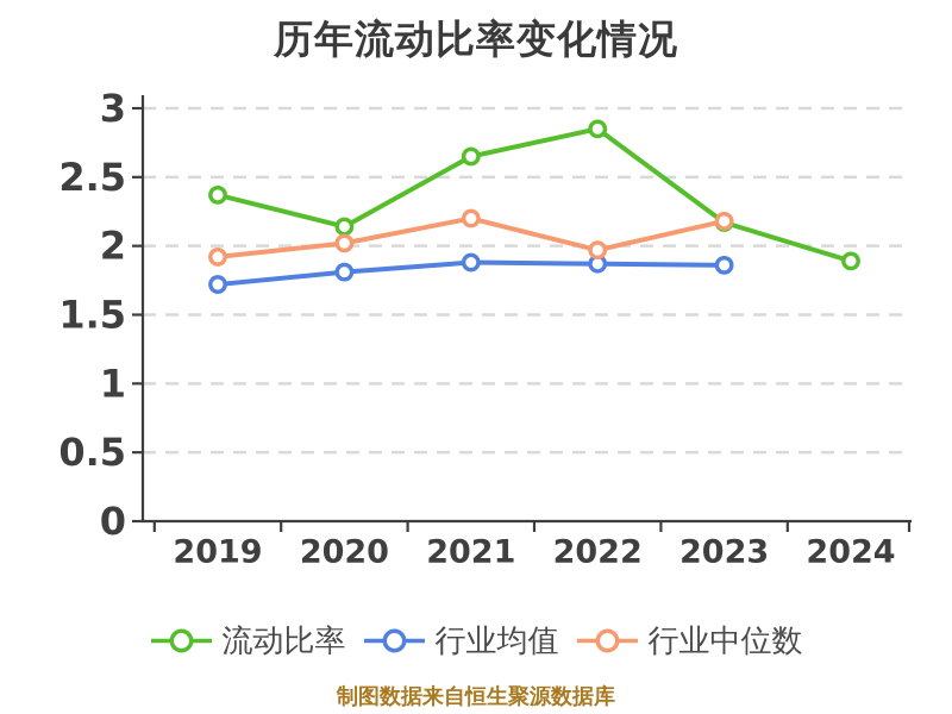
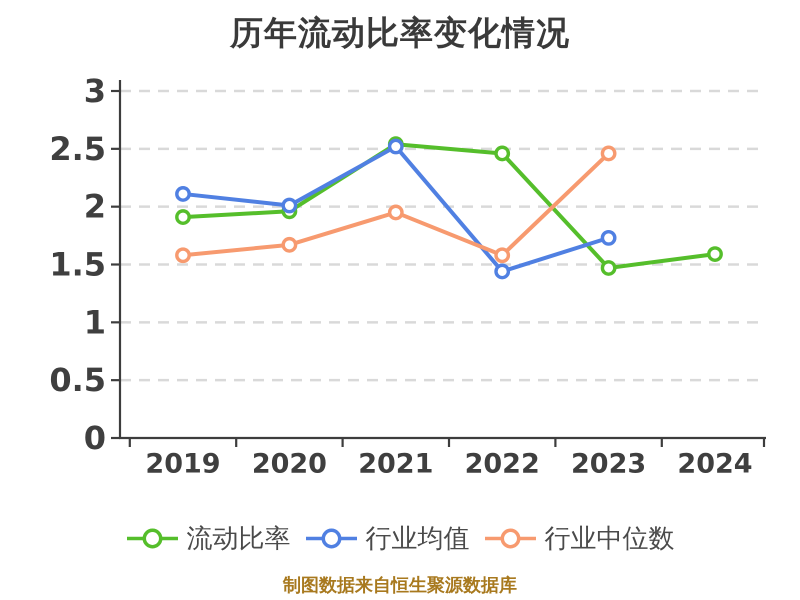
流动比率/2019: 2.37 -> 1.91
行业均值/2019: 1.72 -> 2.11
行业中位数/2019: 1.92 -> 1.58
流动比率/2020: 2.14 -> 1.96
行业均值/2020: 1.81 -> 2.01
行业中位数/2020: 2.02 -> 1.67
流动比率/2021: 2.65 -> 2.54
行业均值/2021: 1.88 -> 2.52
行业中位数/2021: 2.20 -> 1.95
流动比率/2022: 2.85 -> 2.46
行业均值/2022: 1.87 -> 1.44
行业中位数/2022: 1.97 -> 1.58
流动比率/2023: 2.17 -> 1.47
行业均值/2023: 1.86 -> 1.73
行业中位数/2023: 2.18 -> 2.46
流动比率/2024: 1.89 -> 1.59
